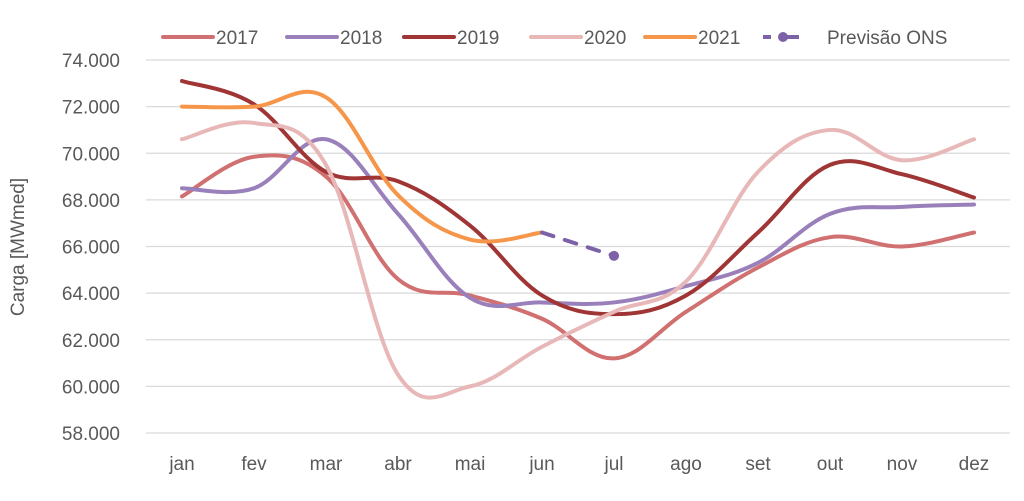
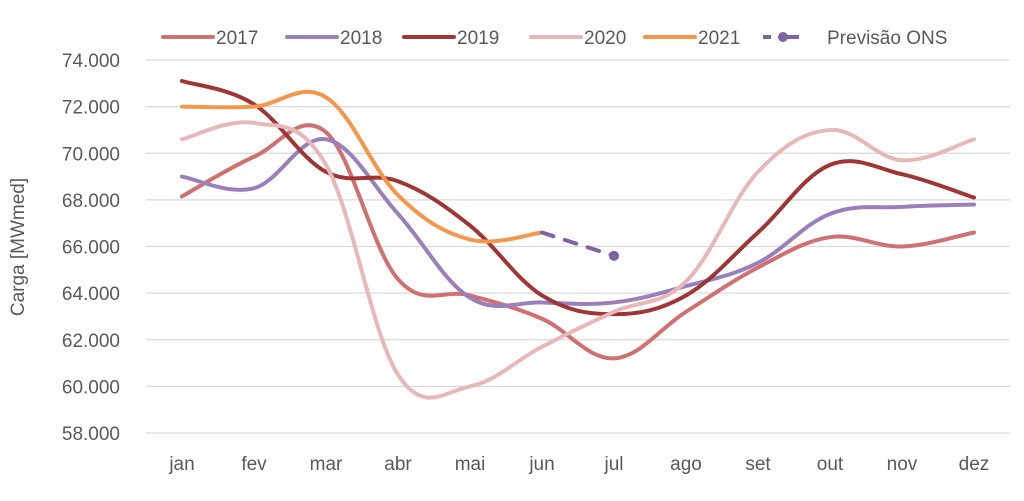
2018/jan: 68500 -> 69000
2017/mar: 69000 -> 70900
